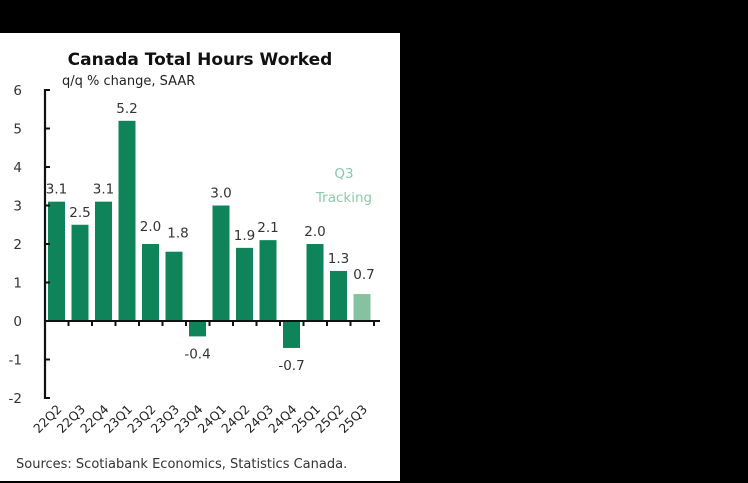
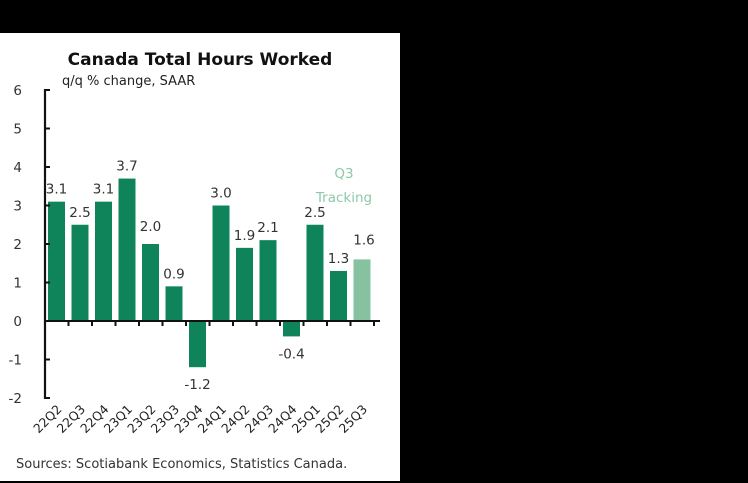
23Q1: 5.2 -> 3.7
23Q3: 1.8 -> 0.9
23Q4: -0.4 -> -1.2
24Q4: -0.7 -> -0.4
25Q1: 2.0 -> 2.5
25Q3: 0.7 -> 1.6
